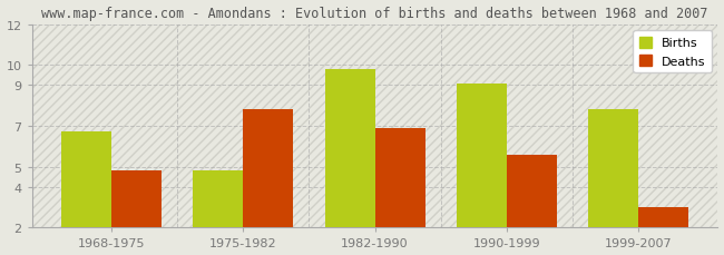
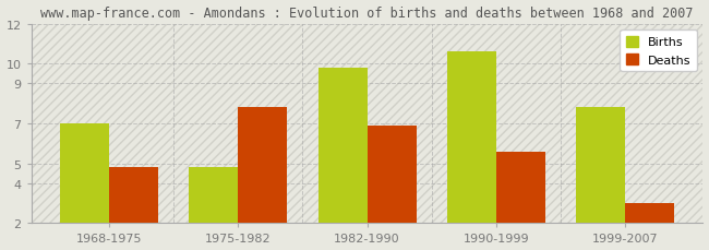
Births/1968-1975: 6.7 -> 7.0
Births/1990-1999: 9.1 -> 10.6
